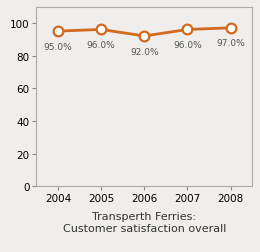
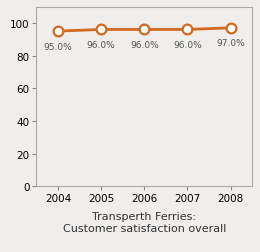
2006: 92.0% -> 96.0%
